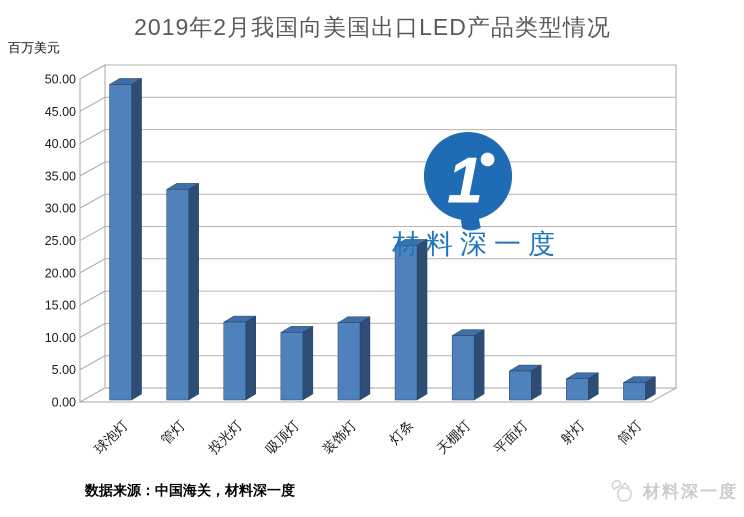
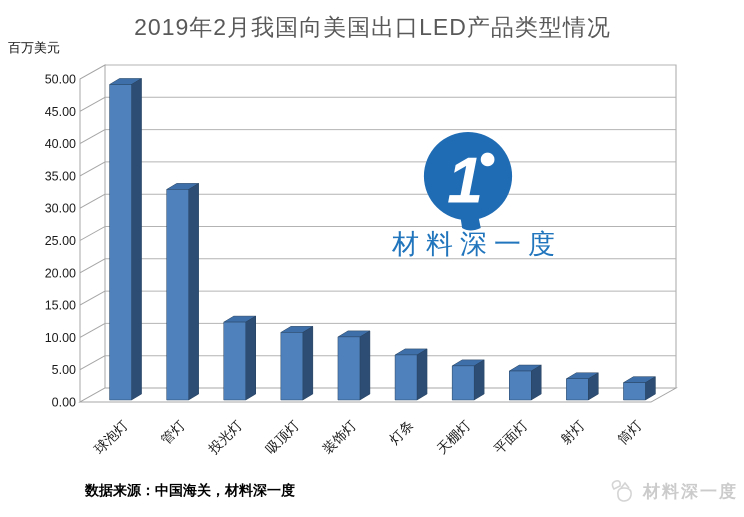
装饰灯: 12 -> 10
灯条: 24 -> 7
天棚灯: 10 -> 5
